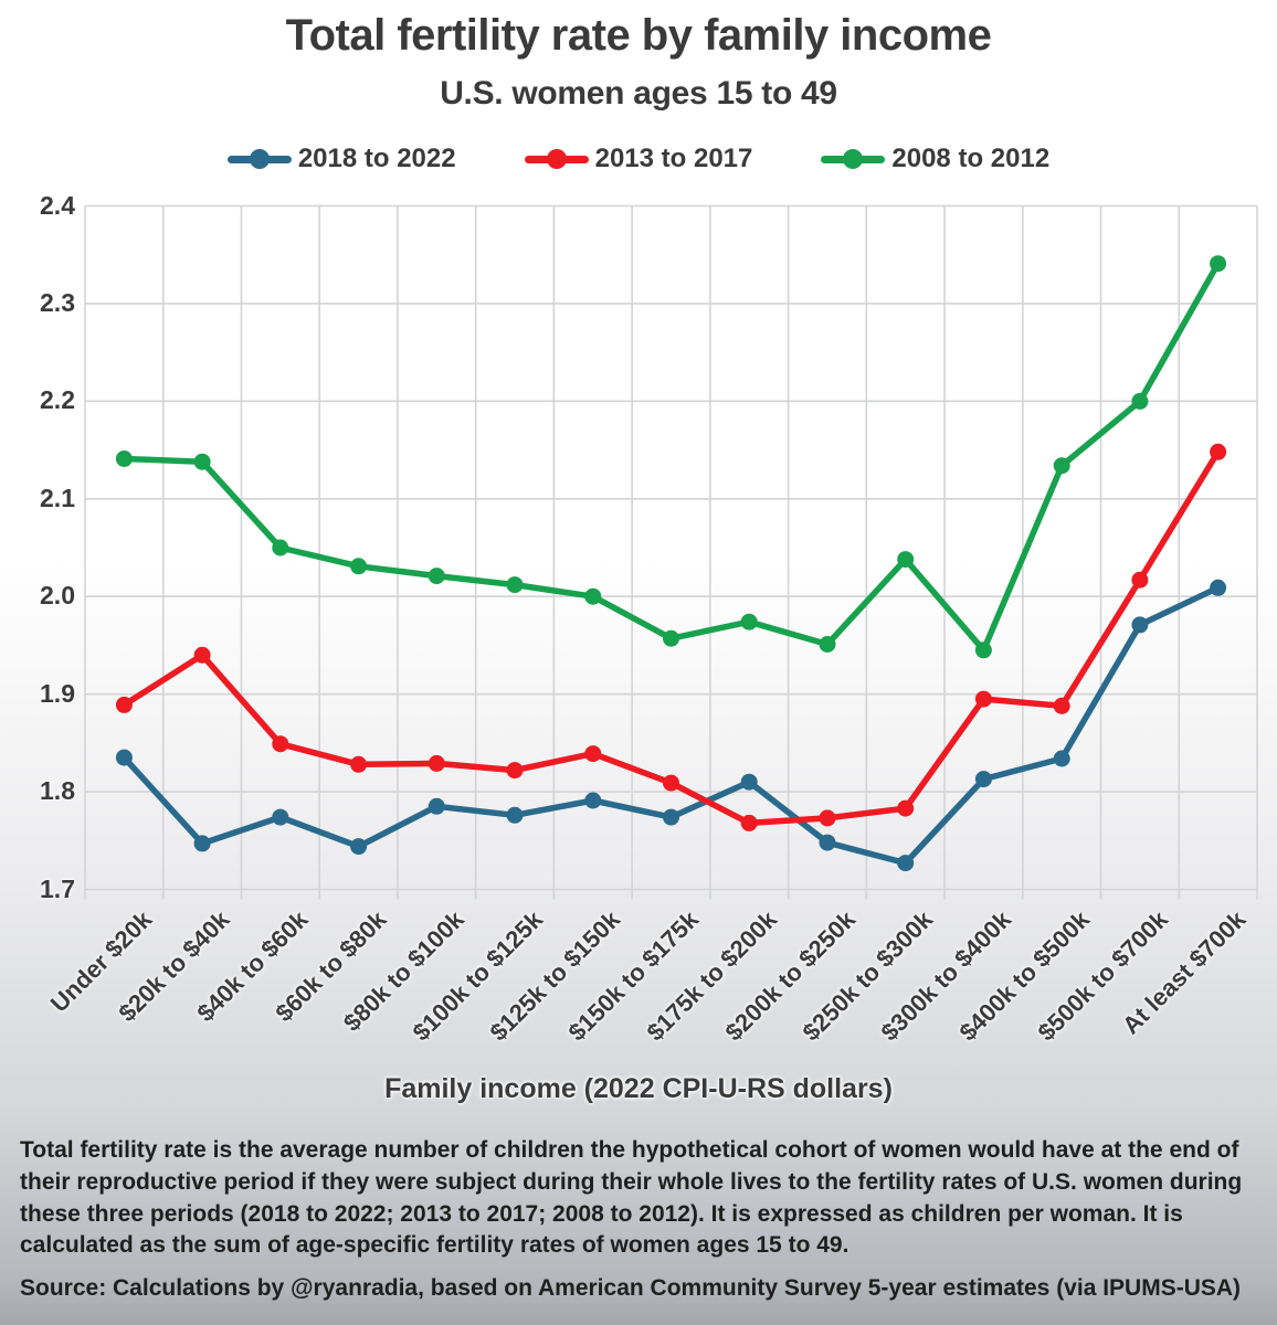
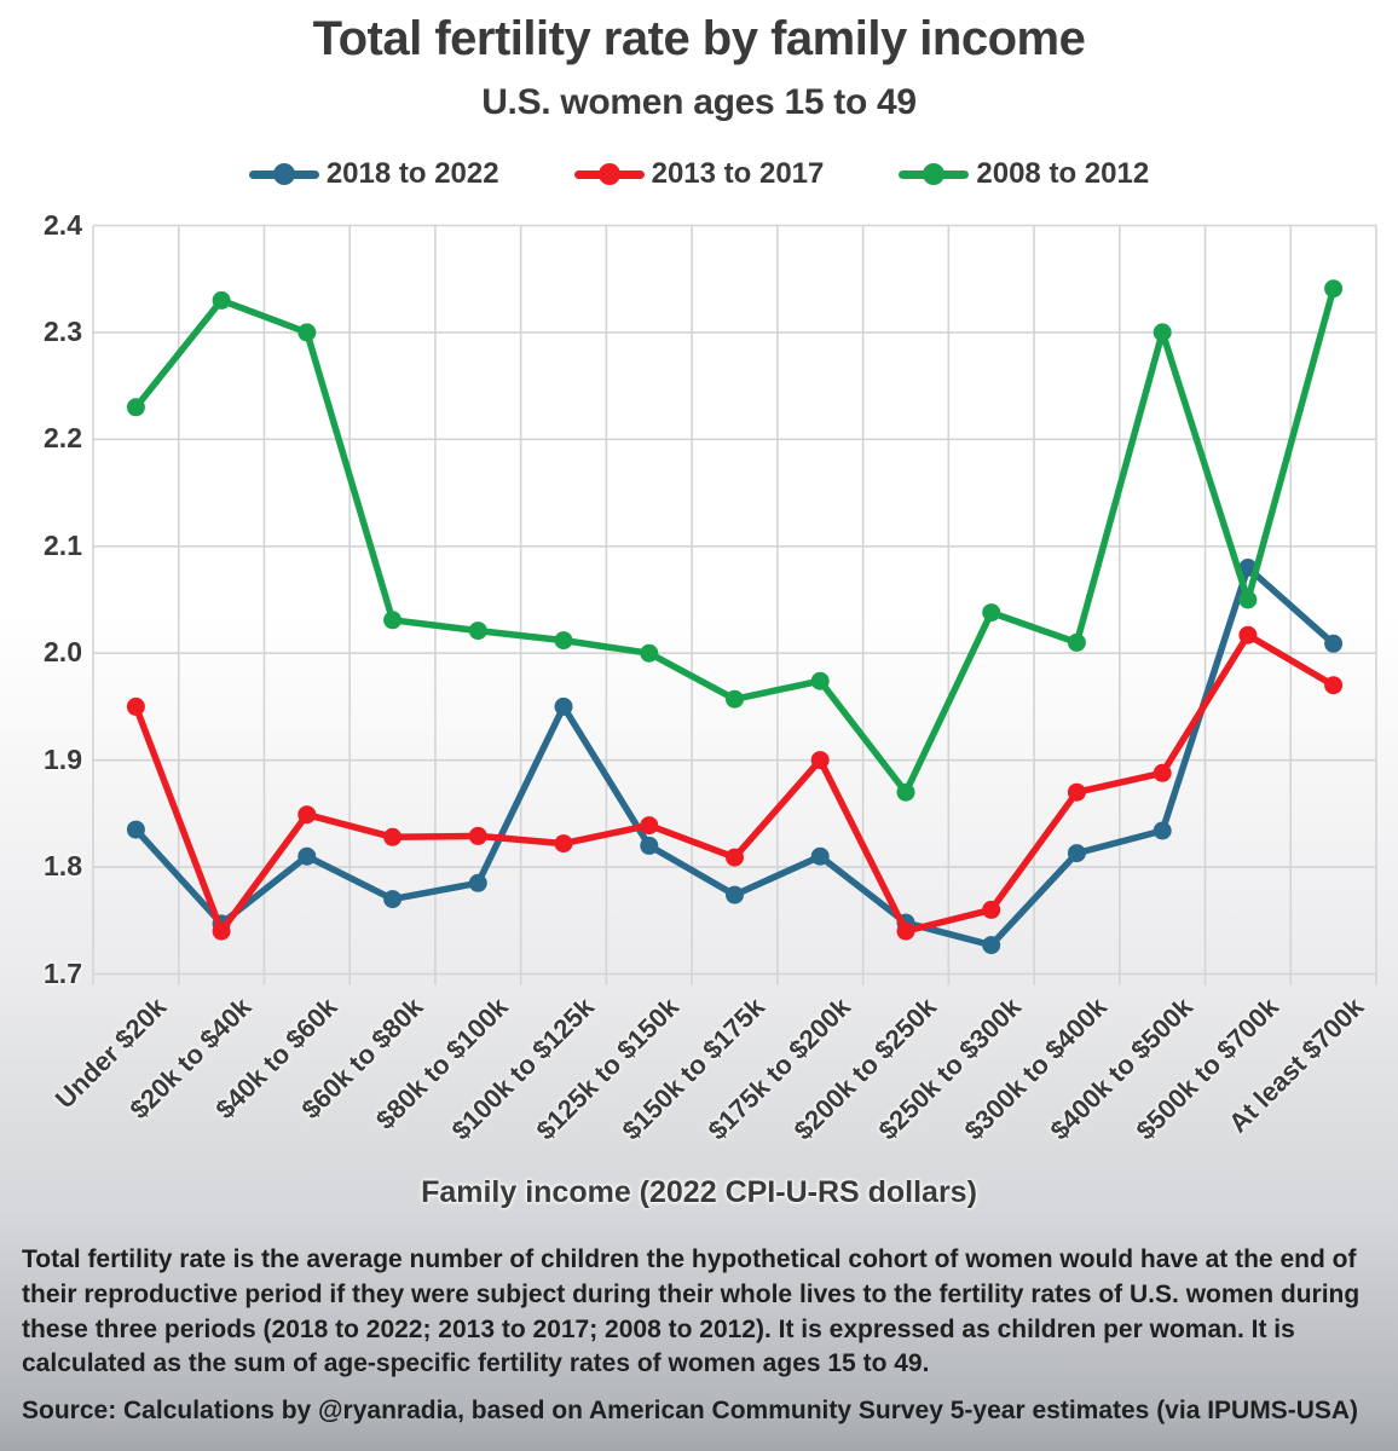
2013 to 2017/Under $20k: 1.89 -> 1.95
2008 to 2012/Under $20k: 2.14 -> 2.23
2013 to 2017/$20k to $40k: 1.94 -> 1.74
2008 to 2012/$20k to $40k: 2.14 -> 2.33
2018 to 2022/$40k to $60k: 1.77 -> 1.81
2008 to 2012/$40k to $60k: 2.05 -> 2.30
2018 to 2022/$60k to $80k: 1.74 -> 1.77
2018 to 2022/$100k to $125k: 1.78 -> 1.95
2018 to 2022/$125k to $150k: 1.79 -> 1.82
2013 to 2017/$175k to $200k: 1.77 -> 1.90
2013 to 2017/$200k to $250k: 1.77 -> 1.74
2008 to 2012/$200k to $250k: 1.95 -> 1.87
2013 to 2017/$250k to $300k: 1.78 -> 1.76
2013 to 2017/$300k to $400k: 1.90 -> 1.87
2008 to 2012/$300k to $400k: 1.95 -> 2.01
2008 to 2012/$400k to $500k: 2.13 -> 2.30
2018 to 2022/$500k to $700k: 1.97 -> 2.08
2008 to 2012/$500k to $700k: 2.20 -> 2.05
2013 to 2017/At least $700k: 2.15 -> 1.97
